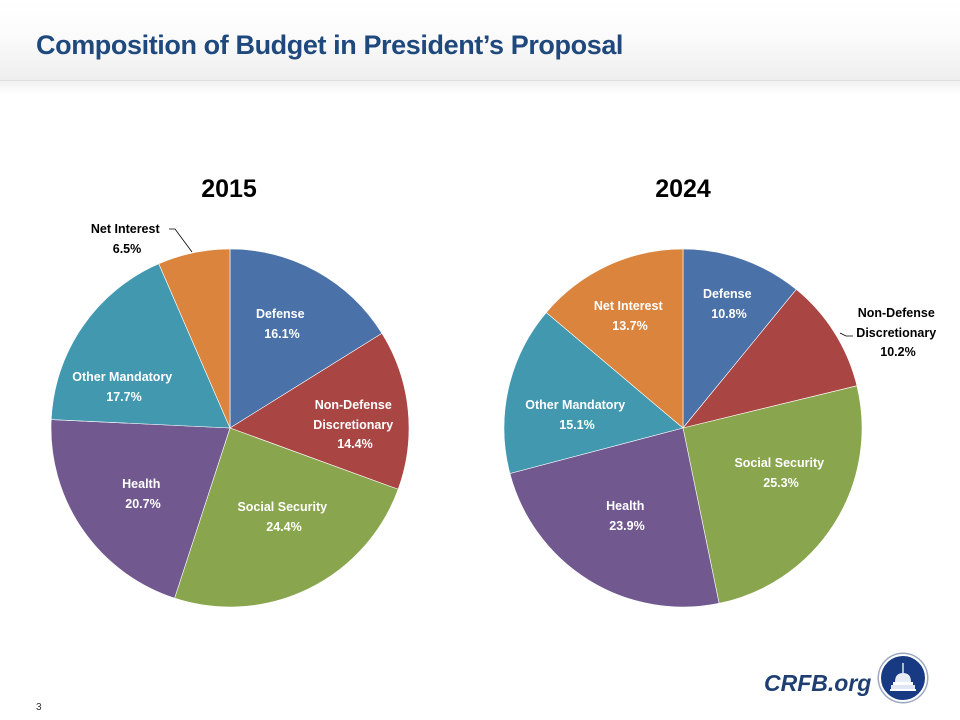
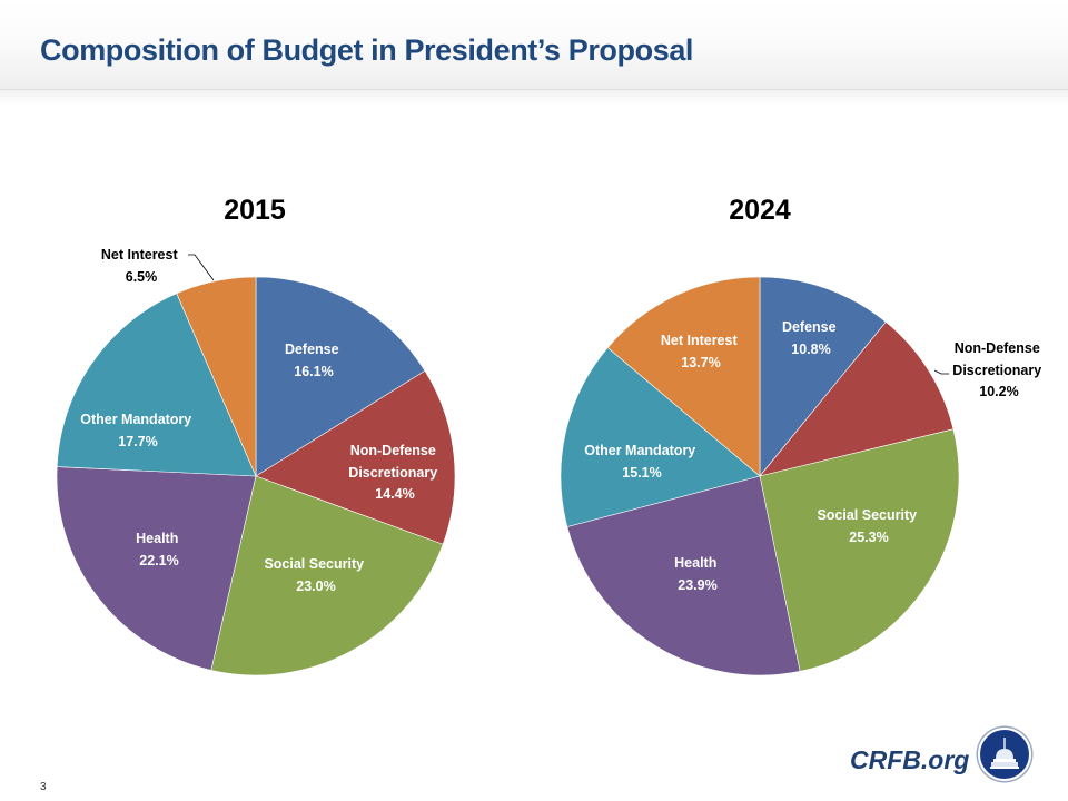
2015/Social Security: 24.4% -> 23.0%
2015/Health: 20.7% -> 22.1%
